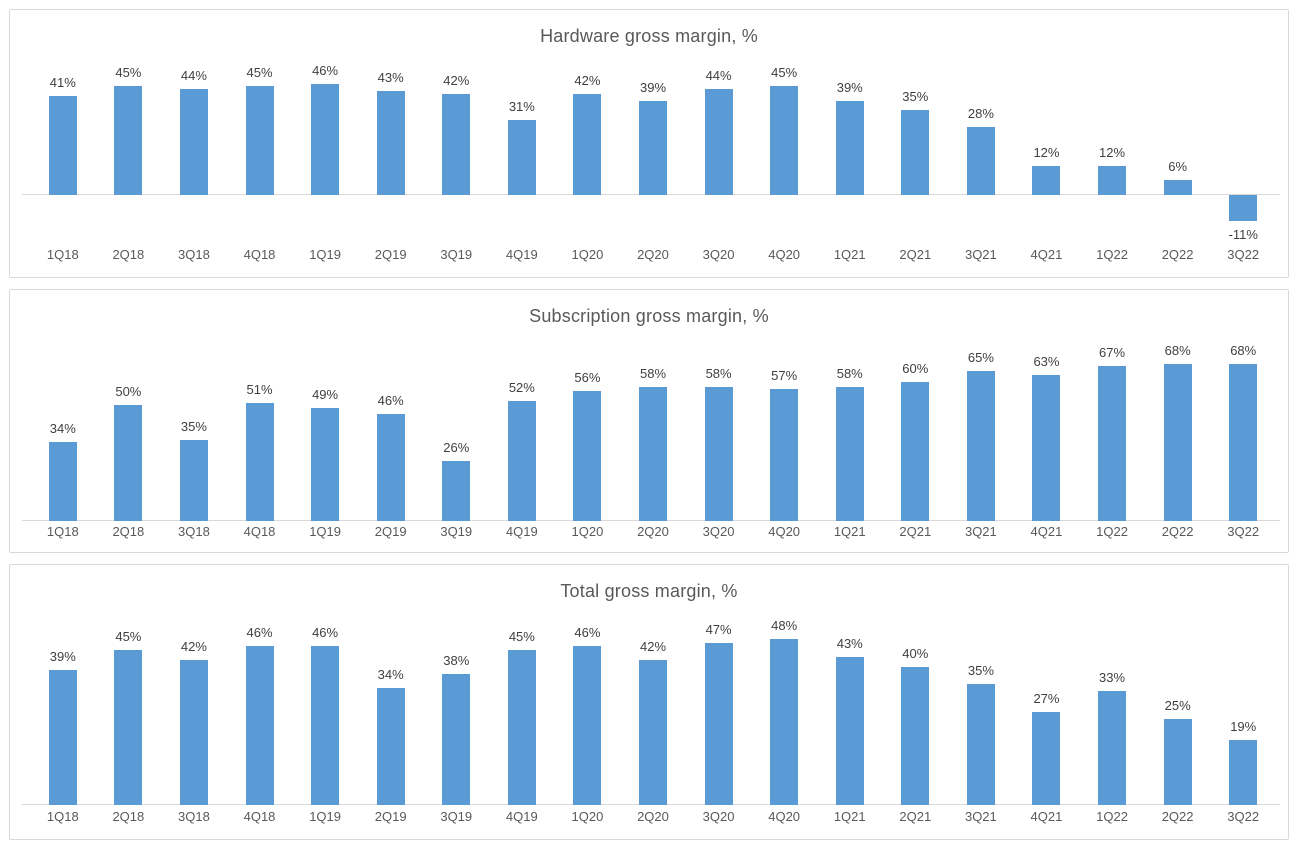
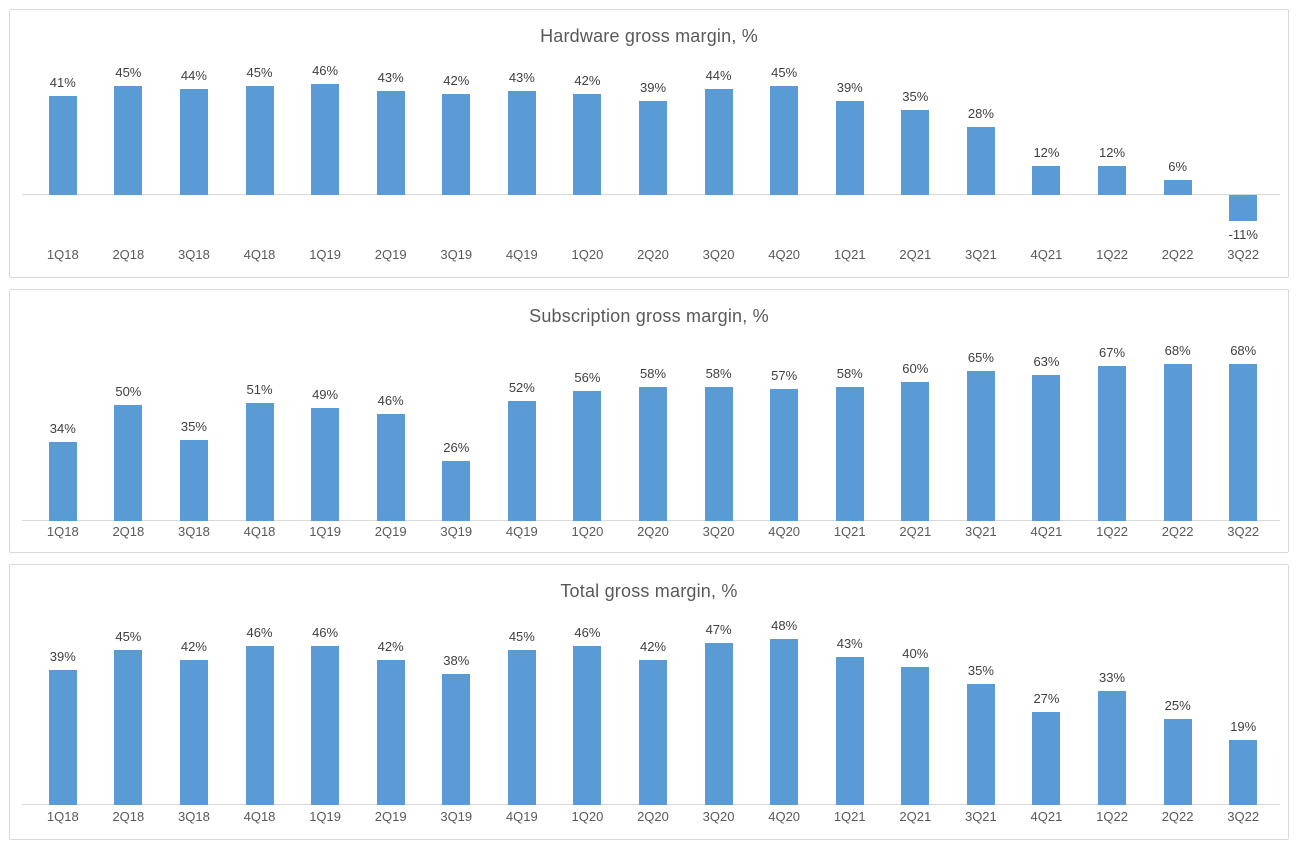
Hardware gross margin, %/4Q19: 31% -> 43%
Total gross margin, %/2Q19: 34% -> 42%
